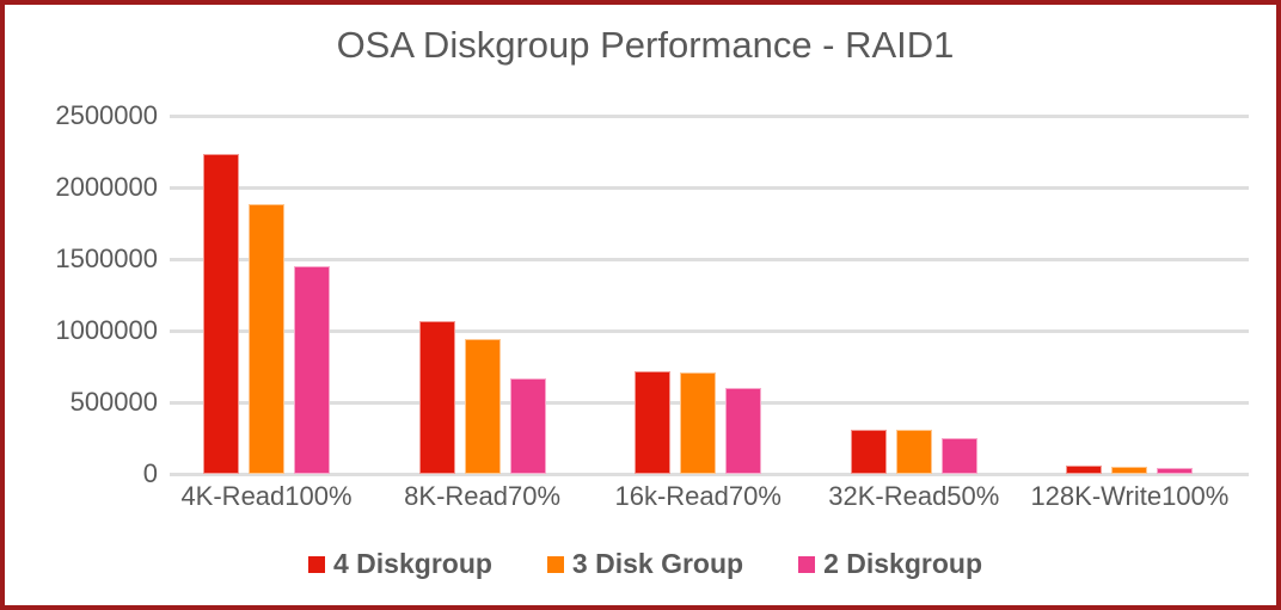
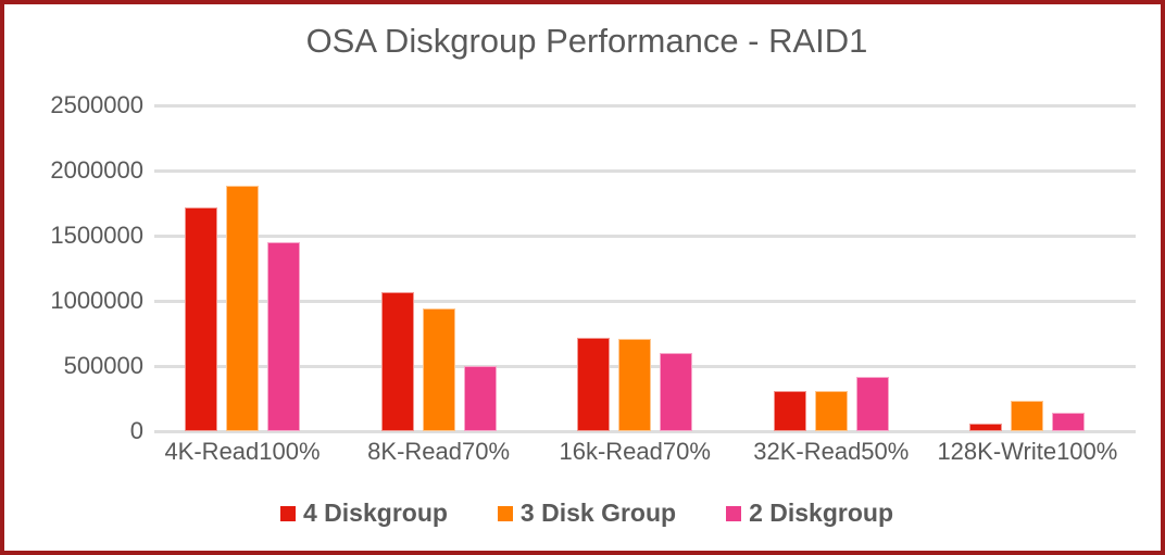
4 Diskgroup/4K-Read100%: 2230000 -> 1720000
2 Diskgroup/8K-Read70%: 670000 -> 500000
2 Diskgroup/32K-Read50%: 250000 -> 420000
3 Disk Group/128K-Write100%: 50000 -> 230000
2 Diskgroup/128K-Write100%: 40000 -> 140000
